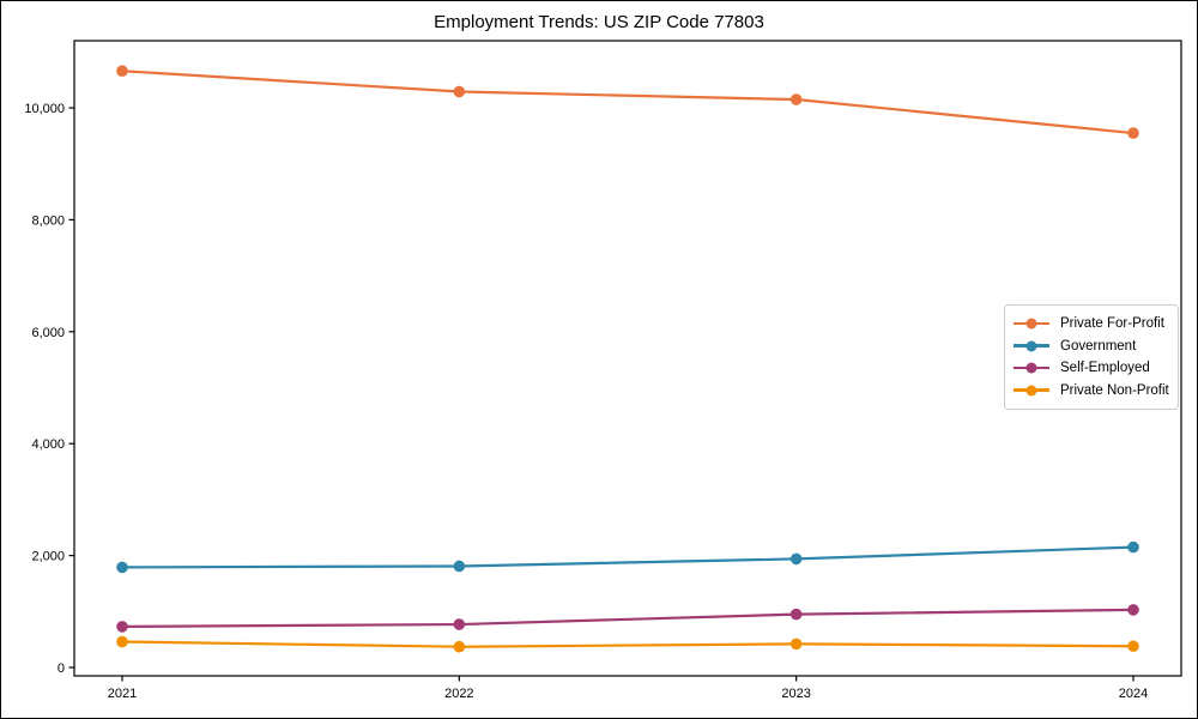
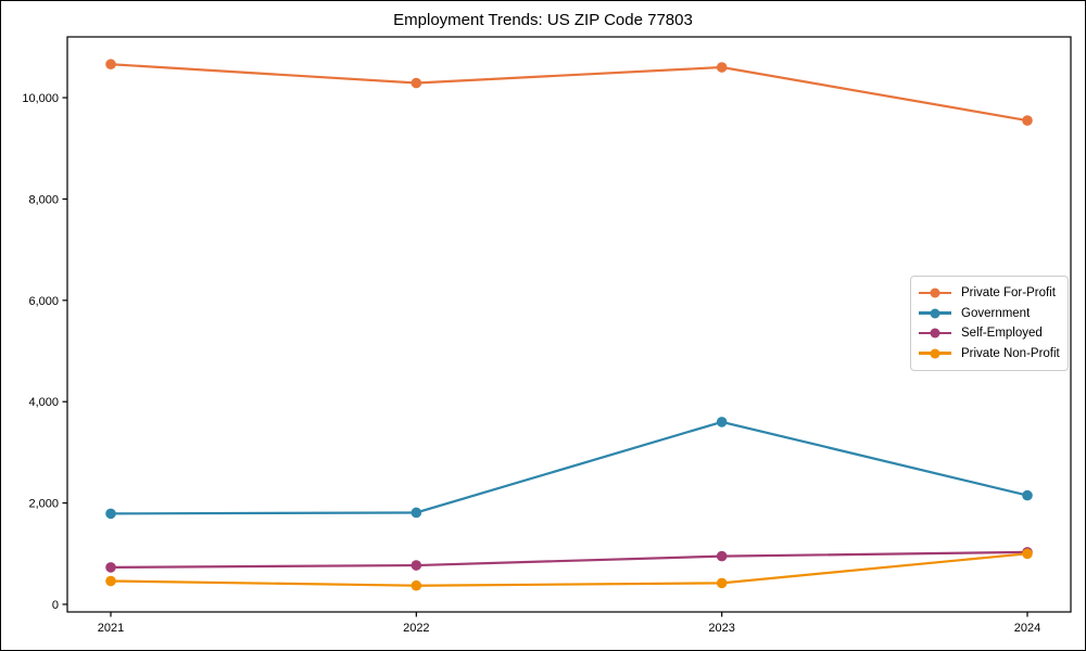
Private For-Profit/2023: 10200 -> 10600
Government/2023: 1900 -> 3600
Private Non-Profit/2024: 400 -> 1000
